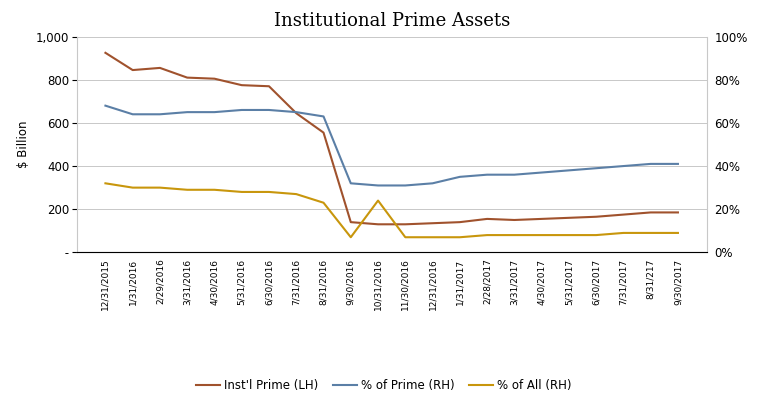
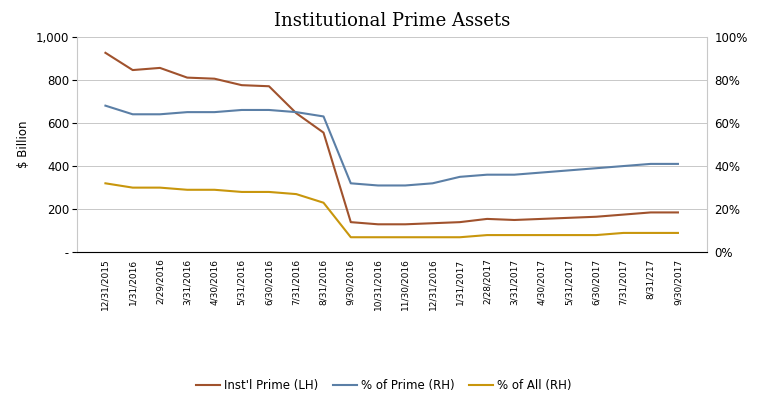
% of All (RH)/10/31/2016: 24% -> 7%
